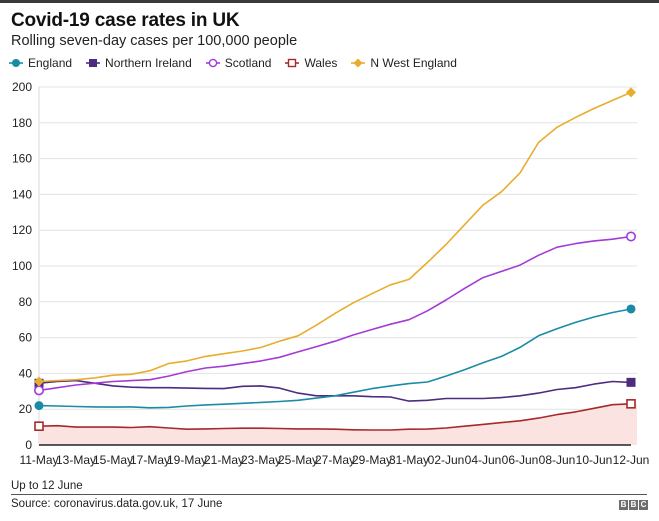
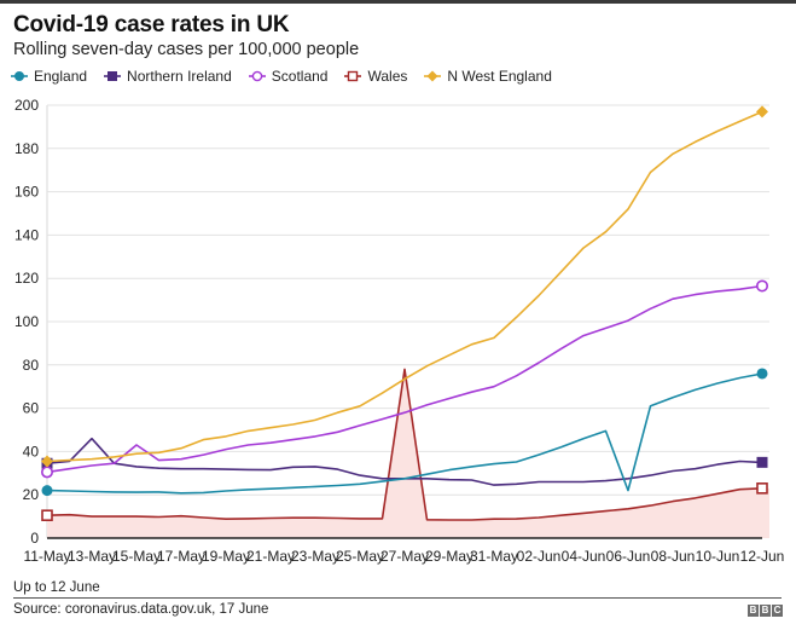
Northern Ireland/13-May: 36 -> 46
Scotland/15-May: 36 -> 43
Wales/27-May: 9 -> 78
England/06-Jun: 54 -> 22
